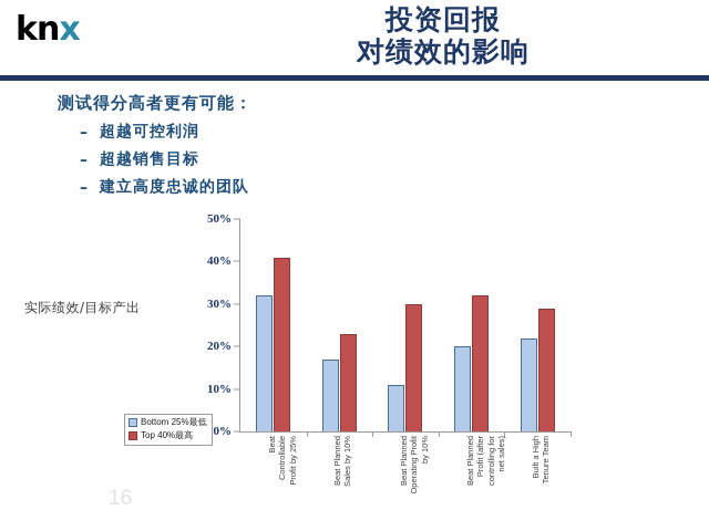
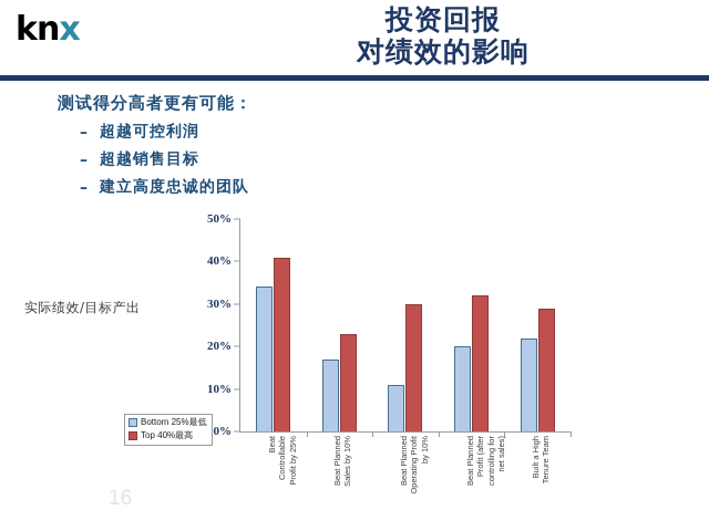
Bottom 25%最低/Beat Controllable Profit by 25%: 32% -> 34%
